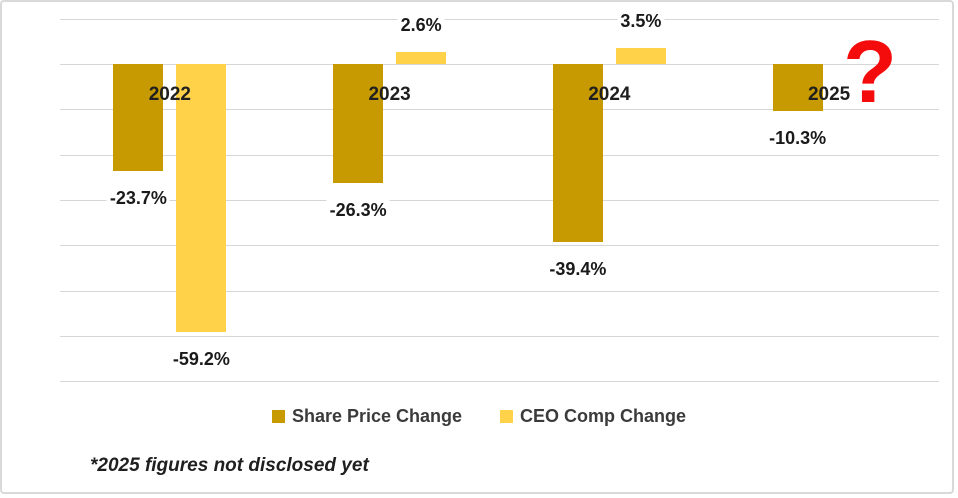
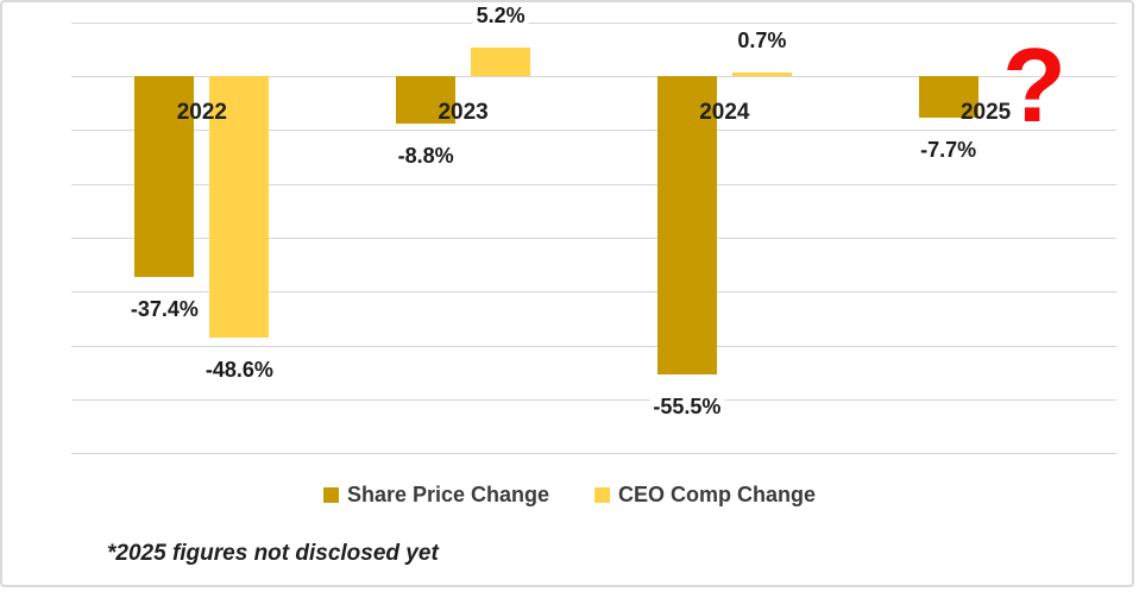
Share Price Change/2022: -23.7% -> -37.4%
CEO Comp Change/2022: -59.2% -> -48.6%
Share Price Change/2023: -26.3% -> -8.8%
CEO Comp Change/2023: 2.6% -> 5.2%
Share Price Change/2024: -39.4% -> -55.5%
CEO Comp Change/2024: 3.5% -> 0.7%
Share Price Change/2025: -10.3% -> -7.7%
